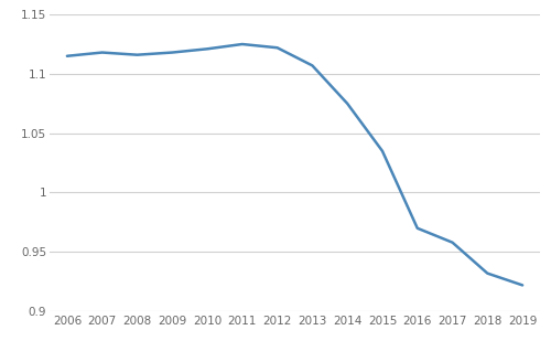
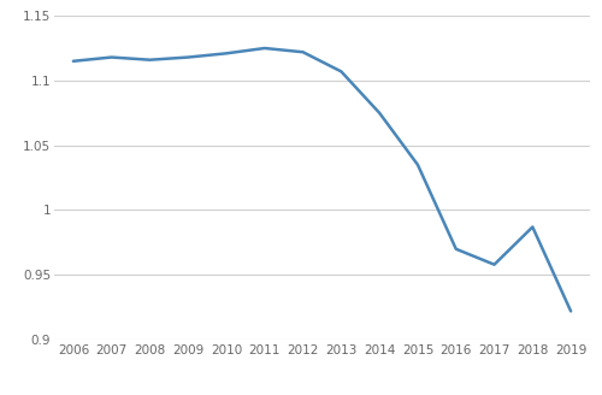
2018: 0.932 -> 0.987
